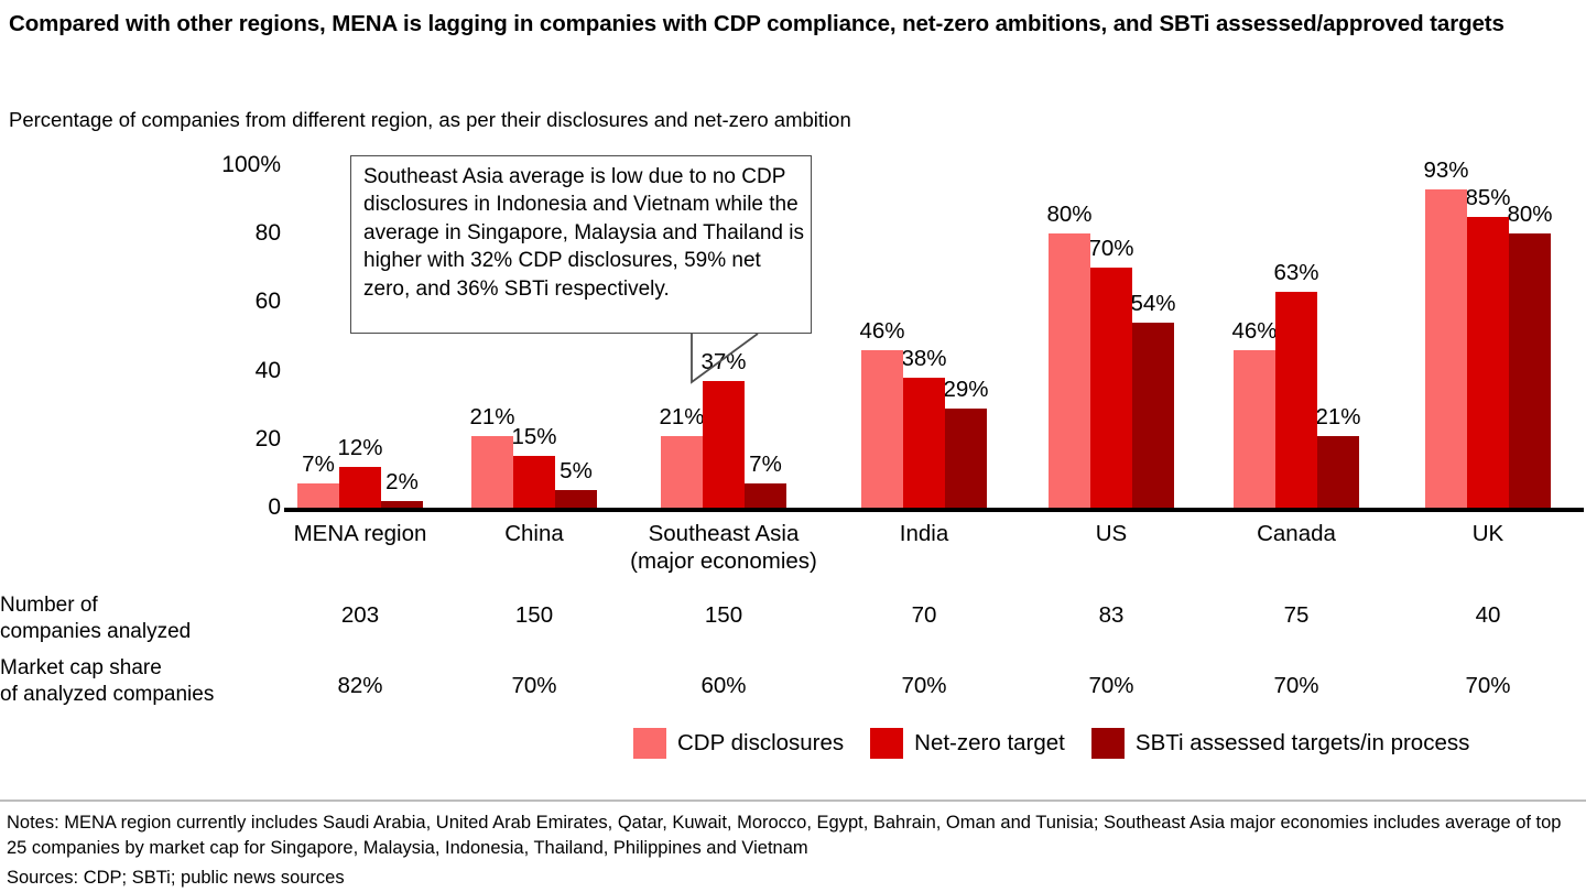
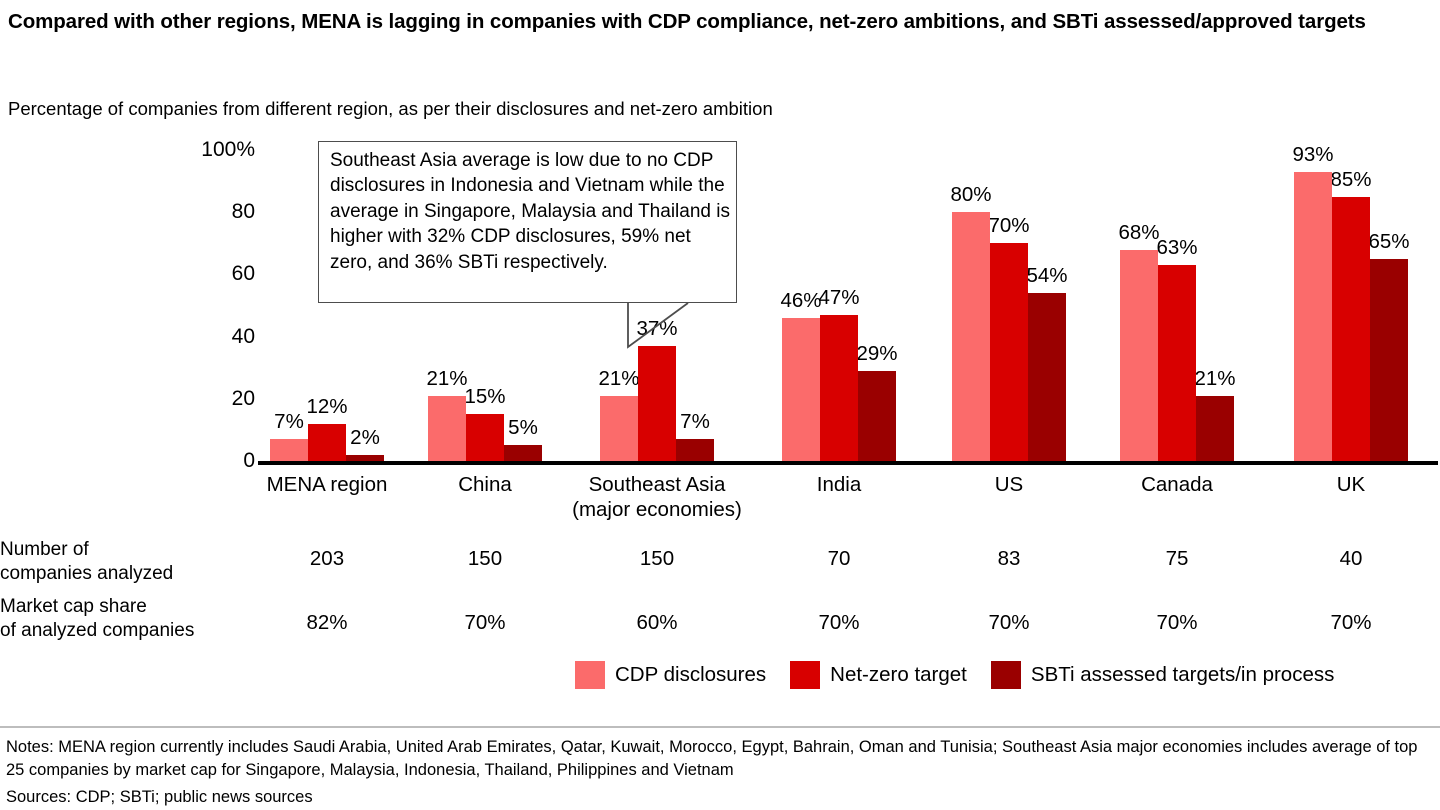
Net-zero target/India: 38% -> 47%
CDP disclosures/Canada: 46% -> 68%
SBTi assessed targets/in process/UK: 80% -> 65%
